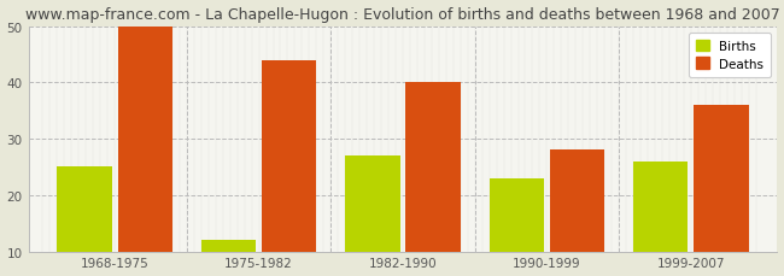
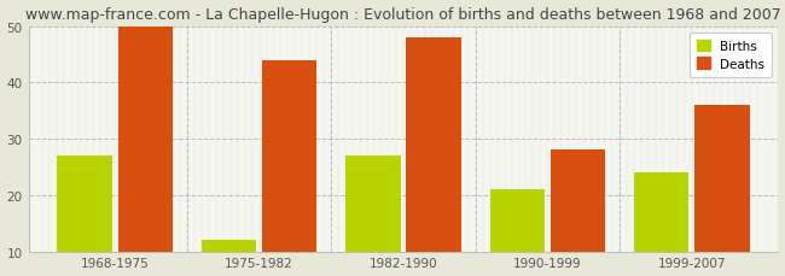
Births/1968-1975: 25 -> 27
Deaths/1982-1990: 40 -> 48
Births/1990-1999: 23 -> 21
Births/1999-2007: 26 -> 24
